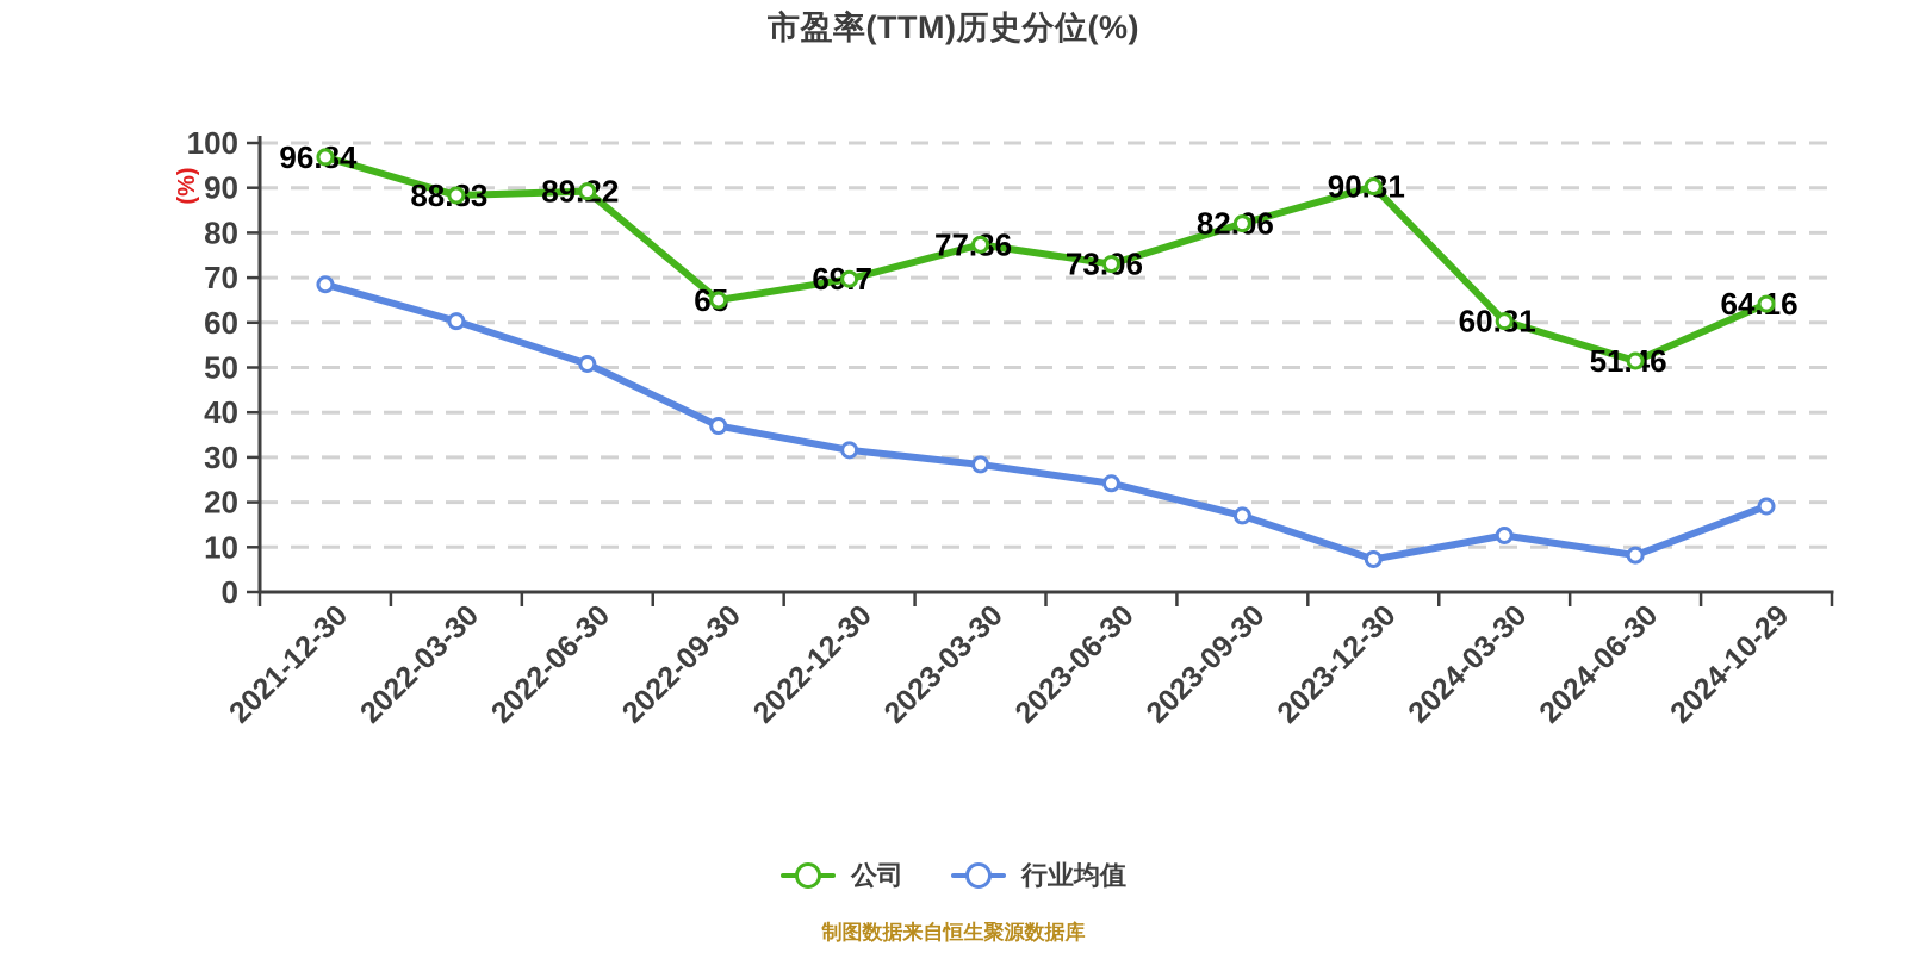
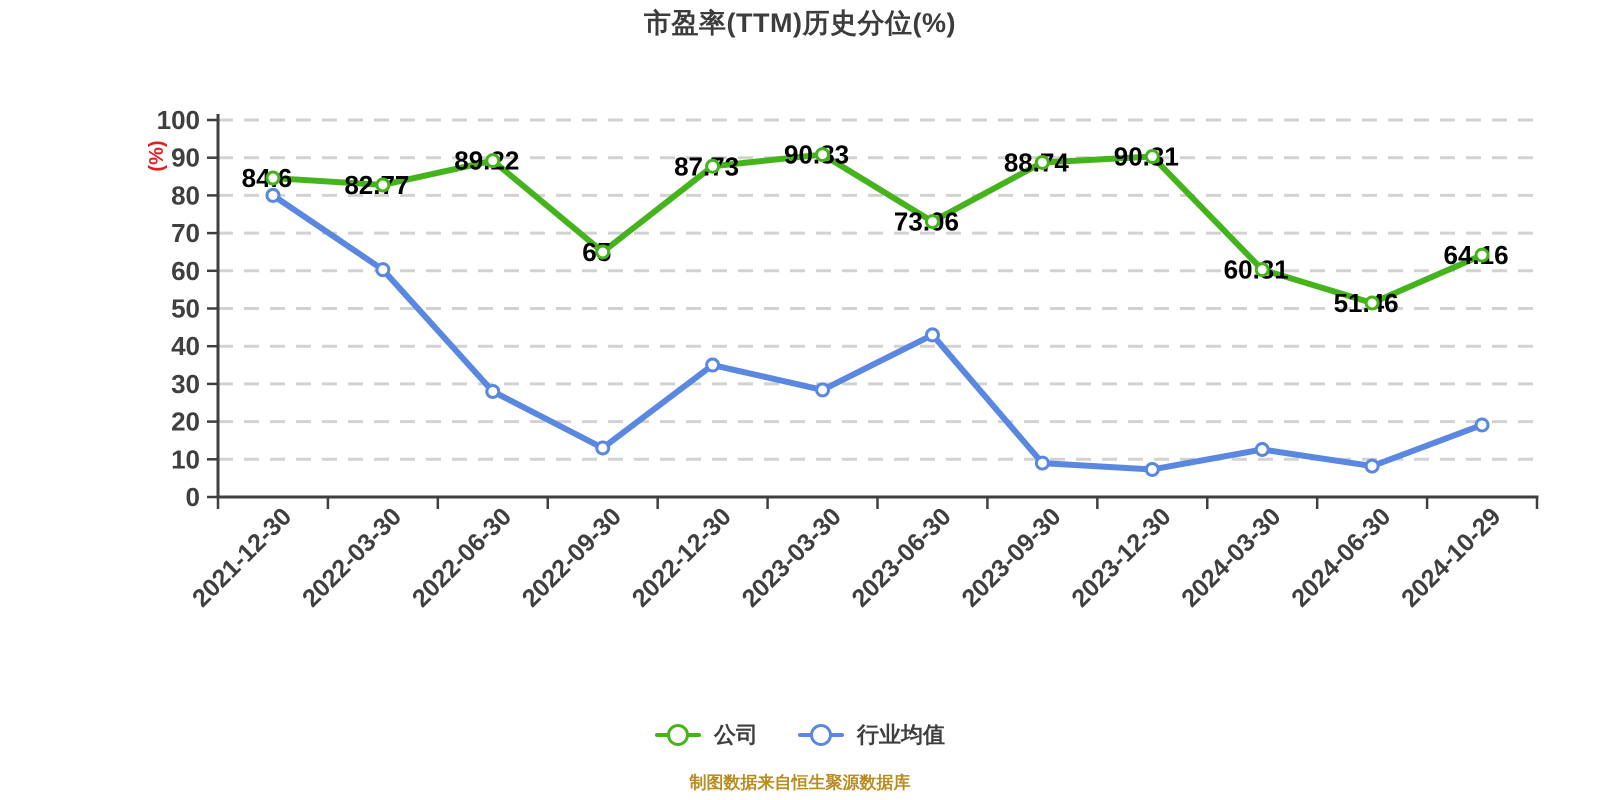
公司/2021-12-30: 96.84 -> 84.6
行业均值/2021-12-30: 68 -> 80
公司/2022-03-30: 88.33 -> 82.77
行业均值/2022-06-30: 51 -> 28
行业均值/2022-09-30: 37 -> 13
公司/2022-12-30: 69.7 -> 87.73
行业均值/2022-12-30: 32 -> 35
公司/2023-03-30: 77.36 -> 90.83
行业均值/2023-06-30: 24 -> 43
公司/2023-09-30: 82.06 -> 88.74
行业均值/2023-09-30: 17 -> 9
